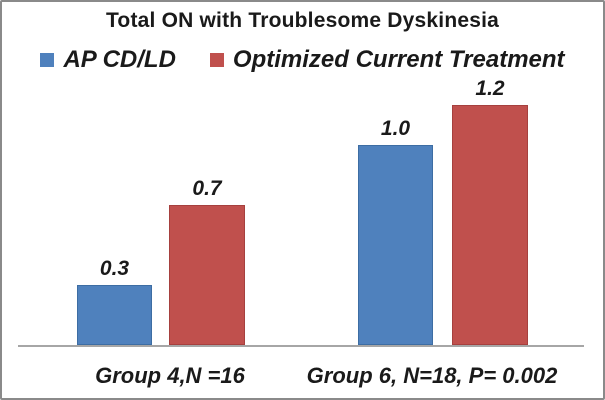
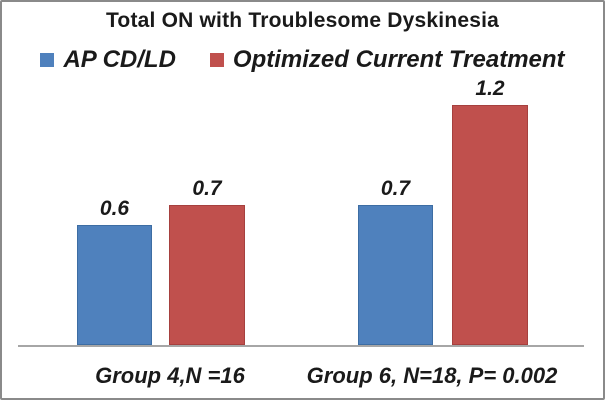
AP CD/LD/Group 4,N =16: 0.3 -> 0.6
AP CD/LD/Group 6, N=18, P= 0.002: 1.0 -> 0.7
